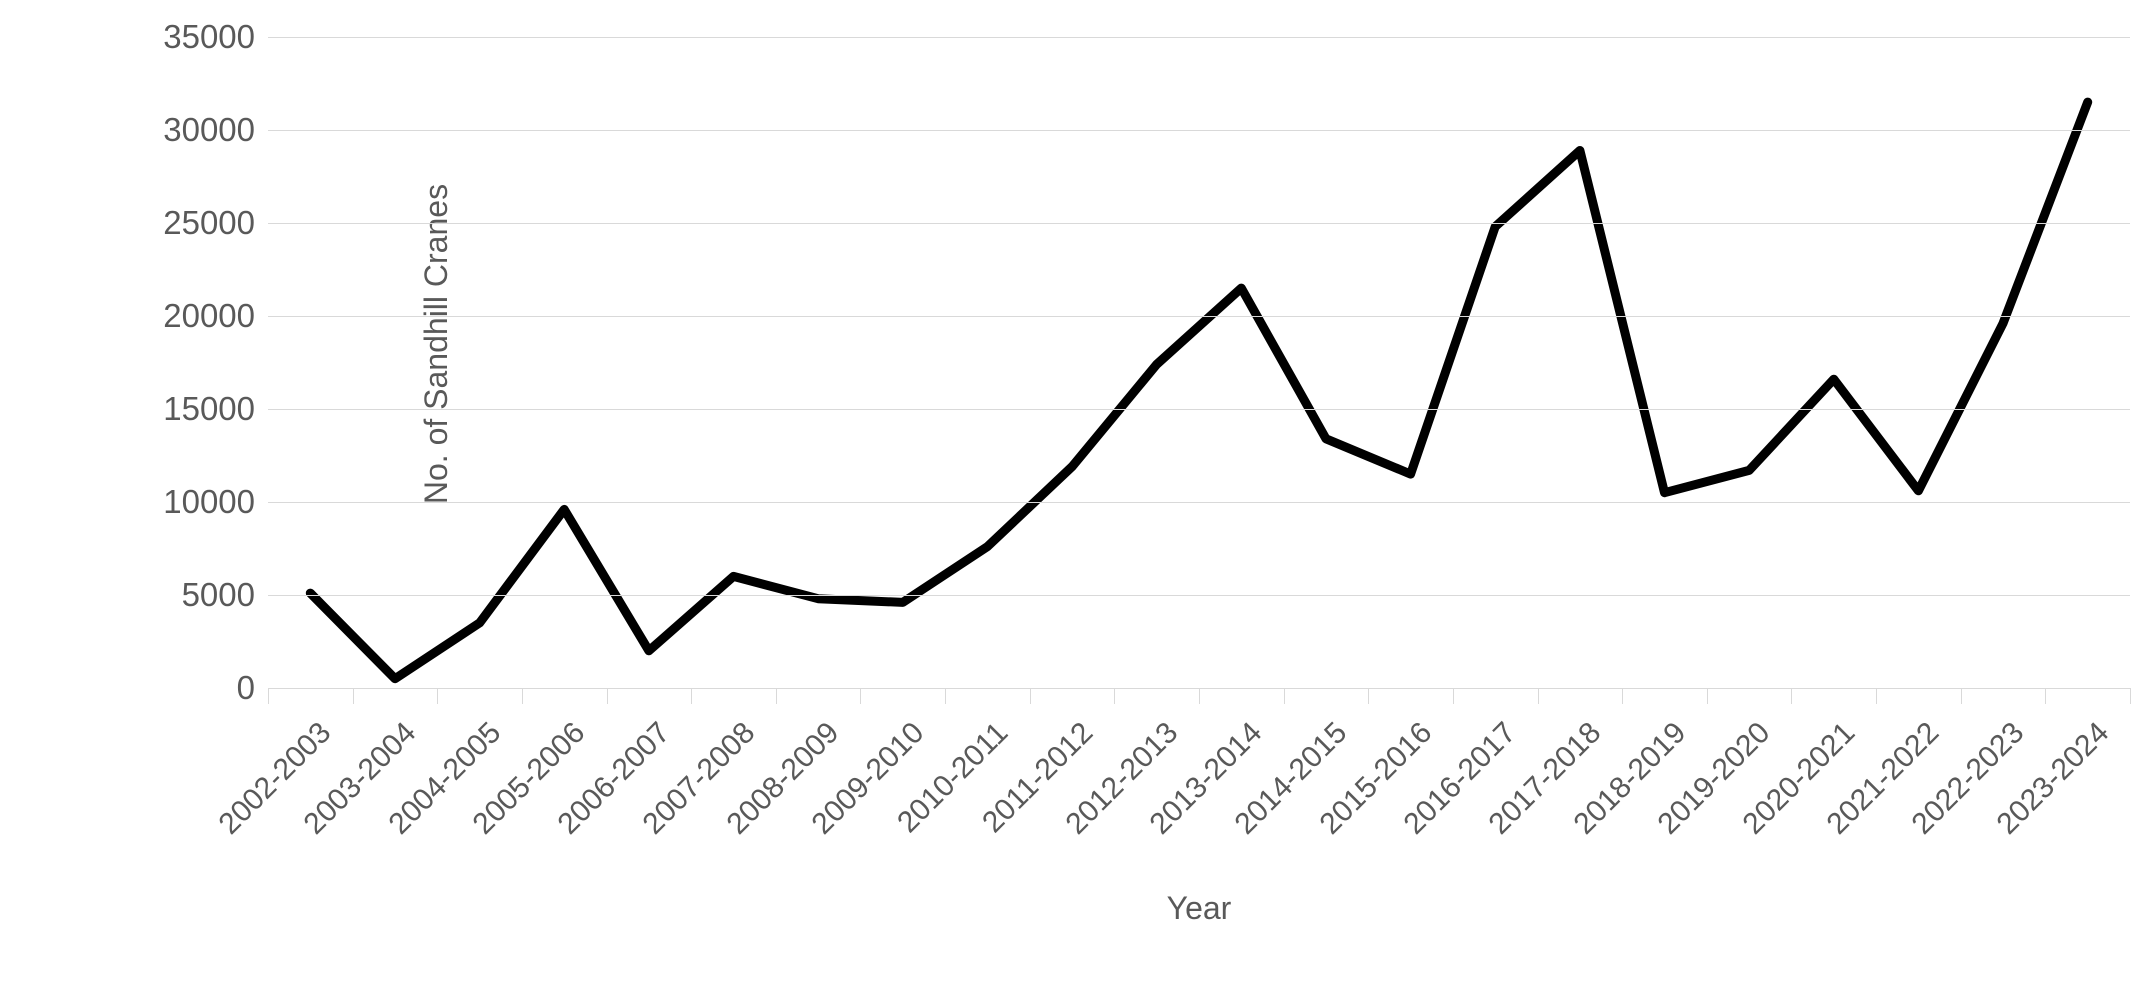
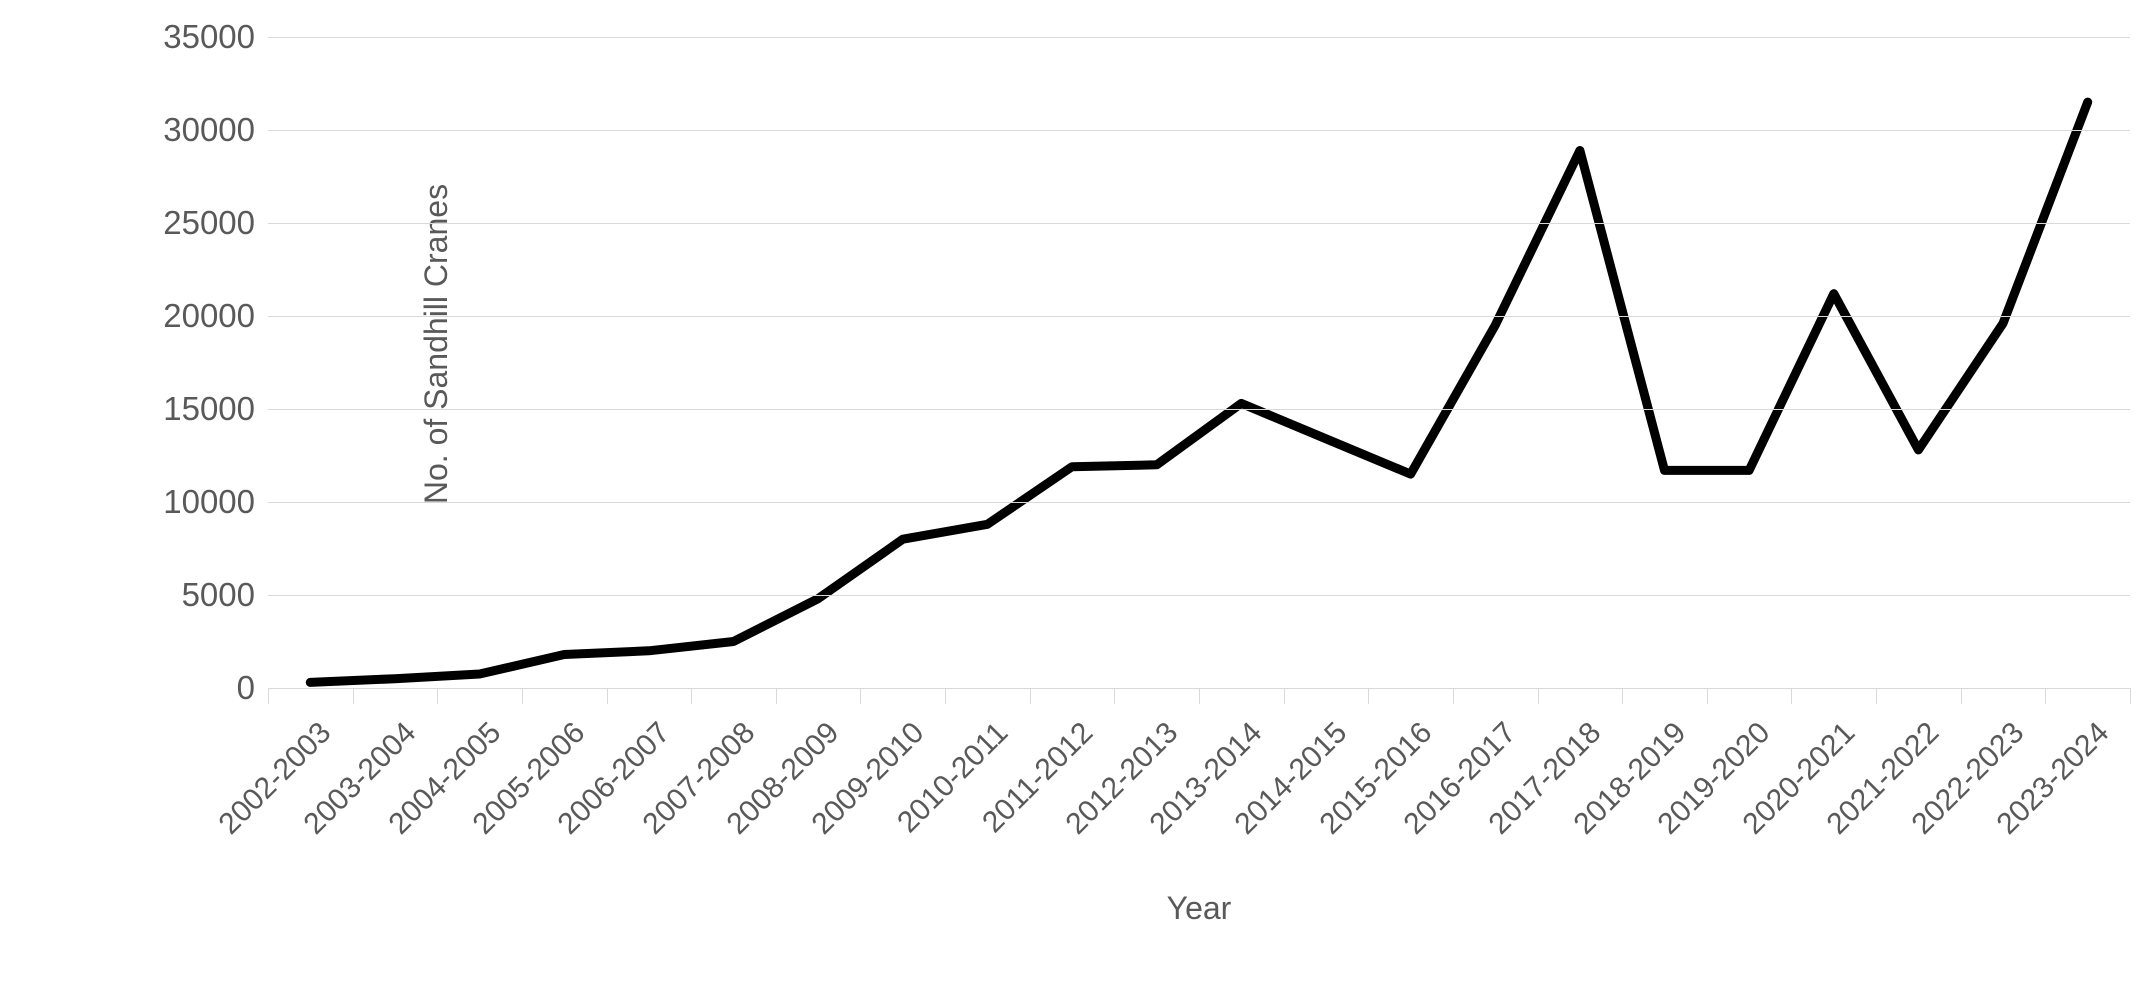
2002-2003: 5100 -> 300
2004-2005: 3500 -> 800
2005-2006: 9600 -> 1800
2007-2008: 6000 -> 2500
2009-2010: 4600 -> 8000
2010-2011: 7600 -> 8800
2012-2013: 17400 -> 12000
2013-2014: 21500 -> 15300
2016-2017: 24800 -> 19500
2018-2019: 10500 -> 11700
2020-2021: 16600 -> 21200
2021-2022: 10600 -> 12800
